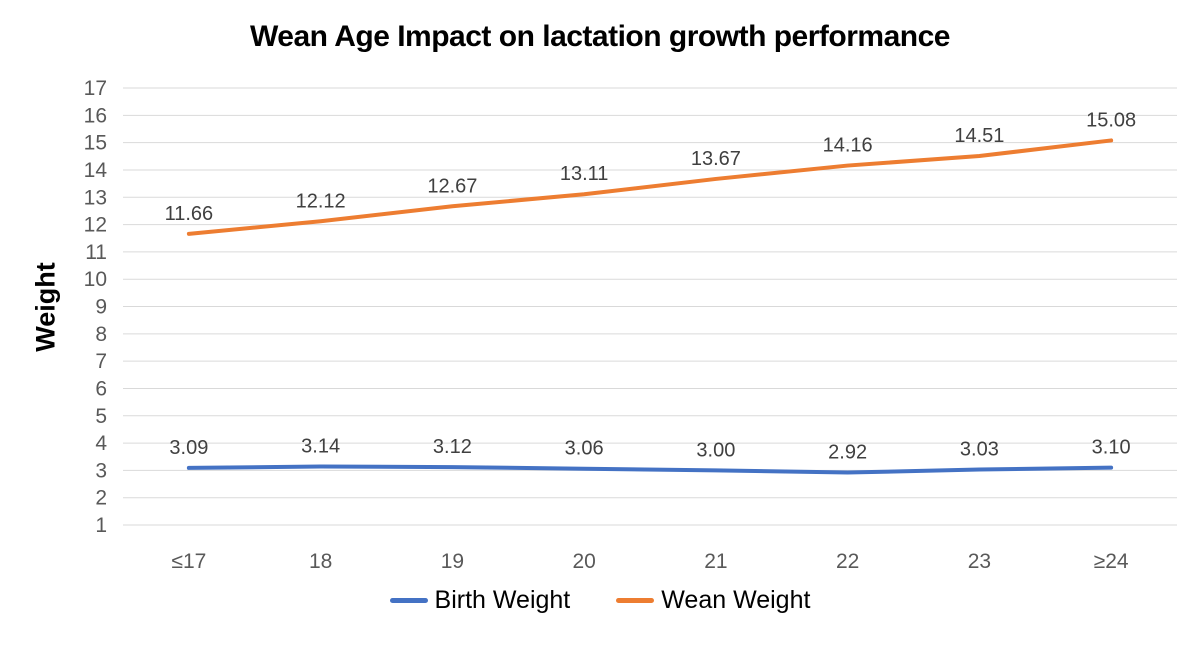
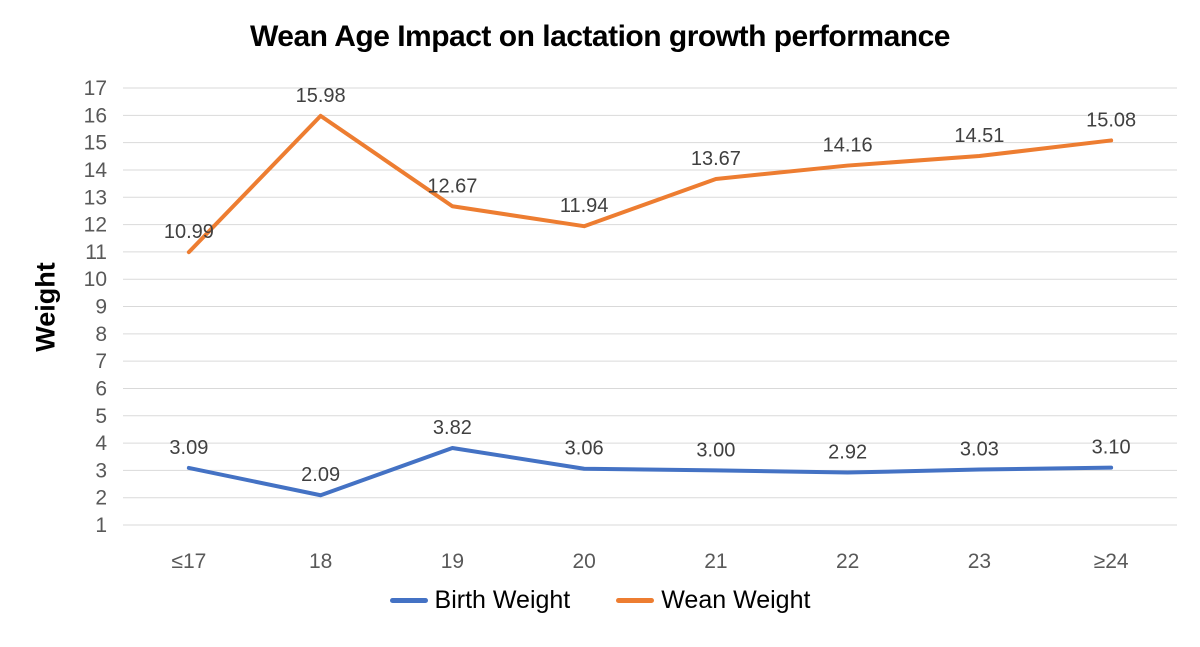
Wean Weight/≤17: 11.66 -> 10.99
Birth Weight/18: 3.14 -> 2.09
Wean Weight/18: 12.12 -> 15.98
Birth Weight/19: 3.12 -> 3.82
Wean Weight/20: 13.11 -> 11.94
